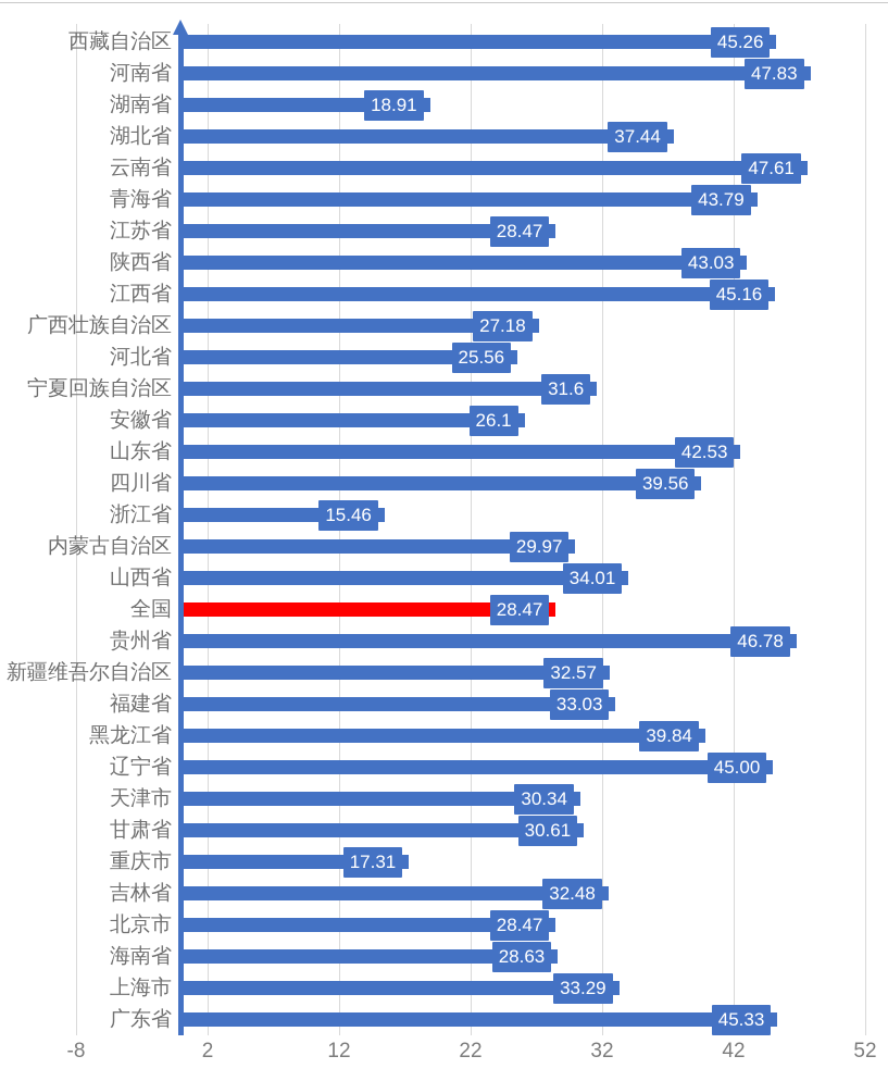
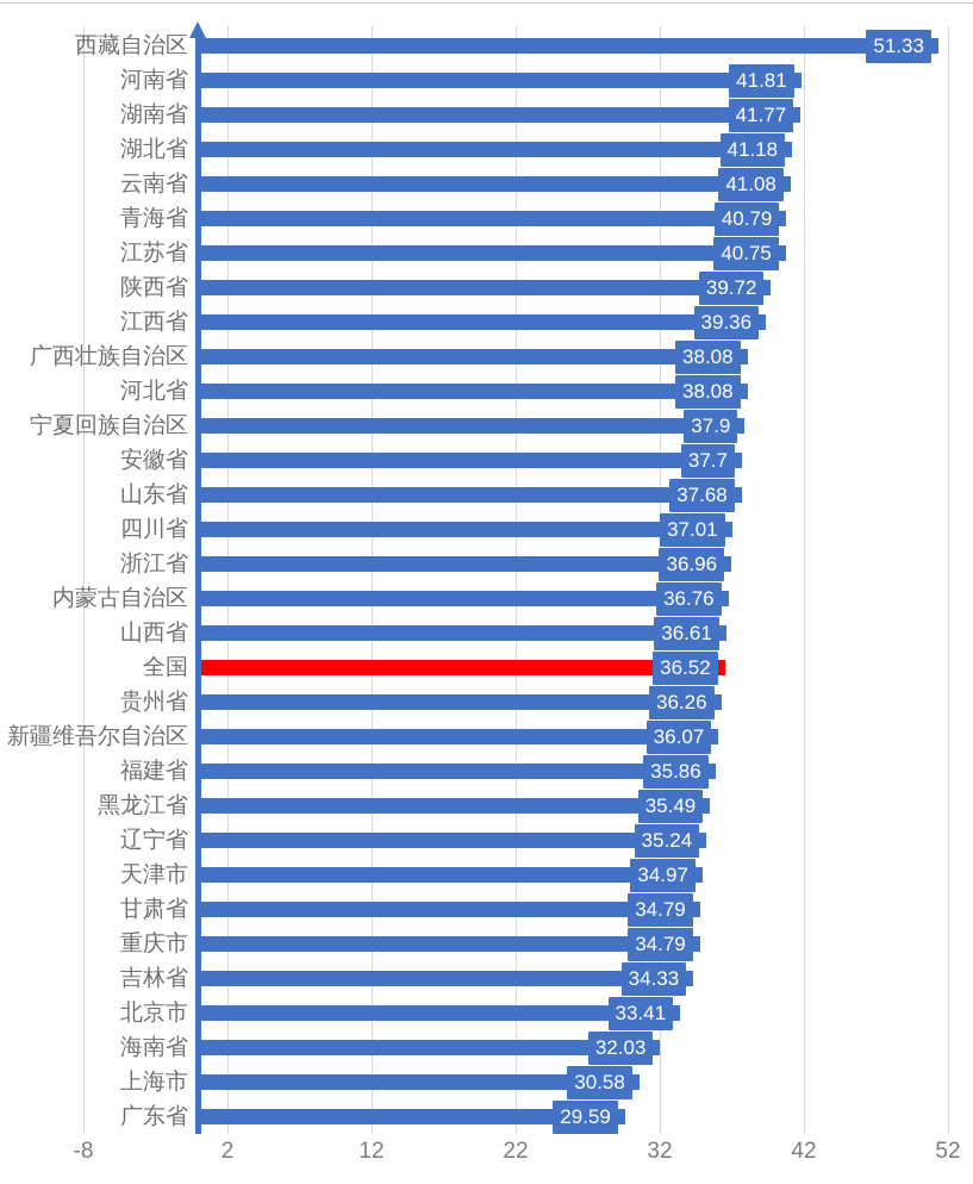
西藏自治区: 45.26 -> 51.33
河南省: 47.83 -> 41.81
湖南省: 18.91 -> 41.77
湖北省: 37.44 -> 41.18
云南省: 47.61 -> 41.08
青海省: 43.79 -> 40.79
江苏省: 28.47 -> 40.75
陕西省: 43.03 -> 39.72
江西省: 45.16 -> 39.36
广西壮族自治区: 27.18 -> 38.08
河北省: 25.56 -> 38.08
宁夏回族自治区: 31.6 -> 37.9
安徽省: 26.1 -> 37.7
山东省: 42.53 -> 37.68
四川省: 39.56 -> 37.01
浙江省: 15.46 -> 36.96
内蒙古自治区: 29.97 -> 36.76
山西省: 34.01 -> 36.61
全国: 28.47 -> 36.52
贵州省: 46.78 -> 36.26
新疆维吾尔自治区: 32.57 -> 36.07
福建省: 33.03 -> 35.86
黑龙江省: 39.84 -> 35.49
辽宁省: 45.00 -> 35.24
天津市: 30.34 -> 34.97
甘肃省: 30.61 -> 34.79
重庆市: 17.31 -> 34.79
吉林省: 32.48 -> 34.33
北京市: 28.47 -> 33.41
海南省: 28.63 -> 32.03
上海市: 33.29 -> 30.58
广东省: 45.33 -> 29.59
